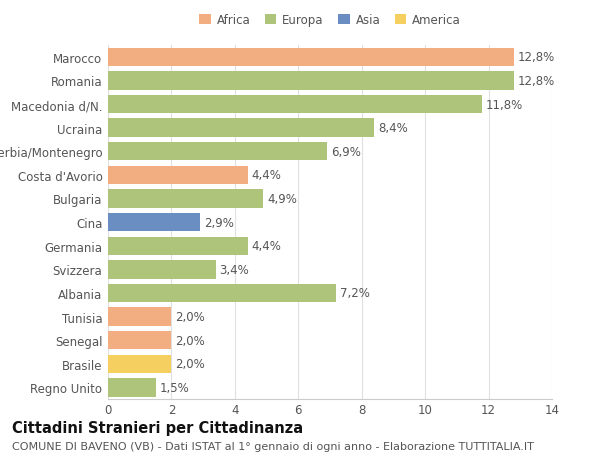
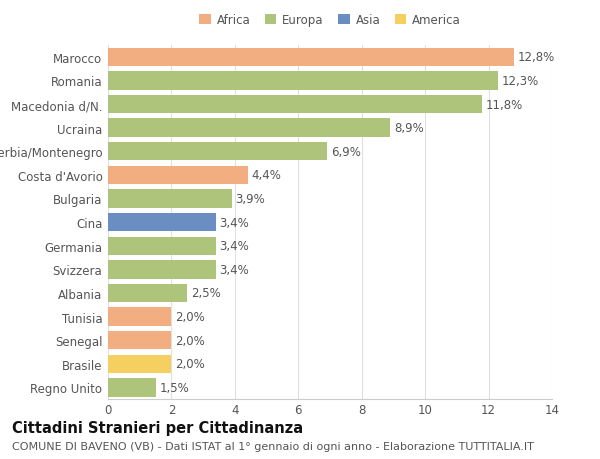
Romania: 12,8% -> 12,3%
Ucraina: 8,4% -> 8,9%
Bulgaria: 4,9% -> 3,9%
Cina: 2,9% -> 3,4%
Germania: 4,4% -> 3,4%
Albania: 7,2% -> 2,5%
